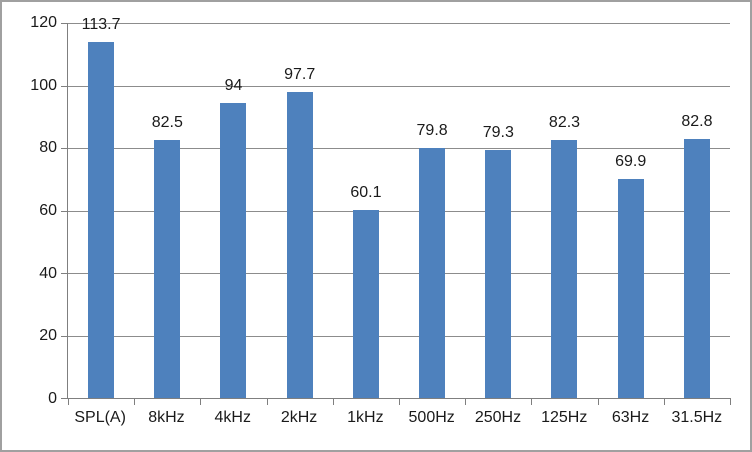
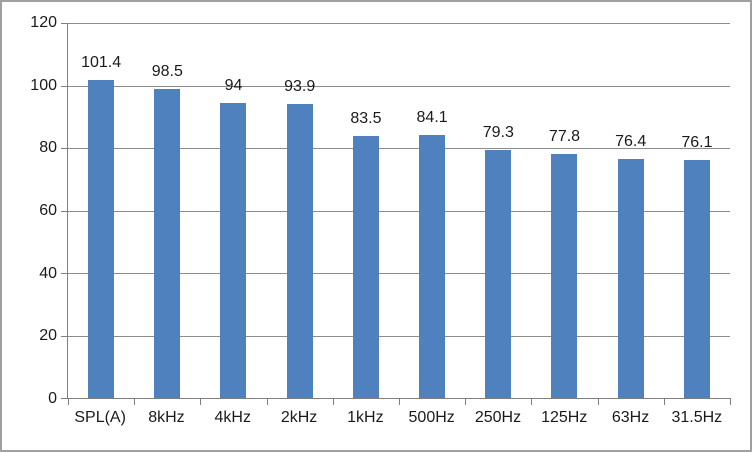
SPL(A): 113.7 -> 101.4
8kHz: 82.5 -> 98.5
2kHz: 97.7 -> 93.9
1kHz: 60.1 -> 83.5
500Hz: 79.8 -> 84.1
125Hz: 82.3 -> 77.8
63Hz: 69.9 -> 76.4
31.5Hz: 82.8 -> 76.1
